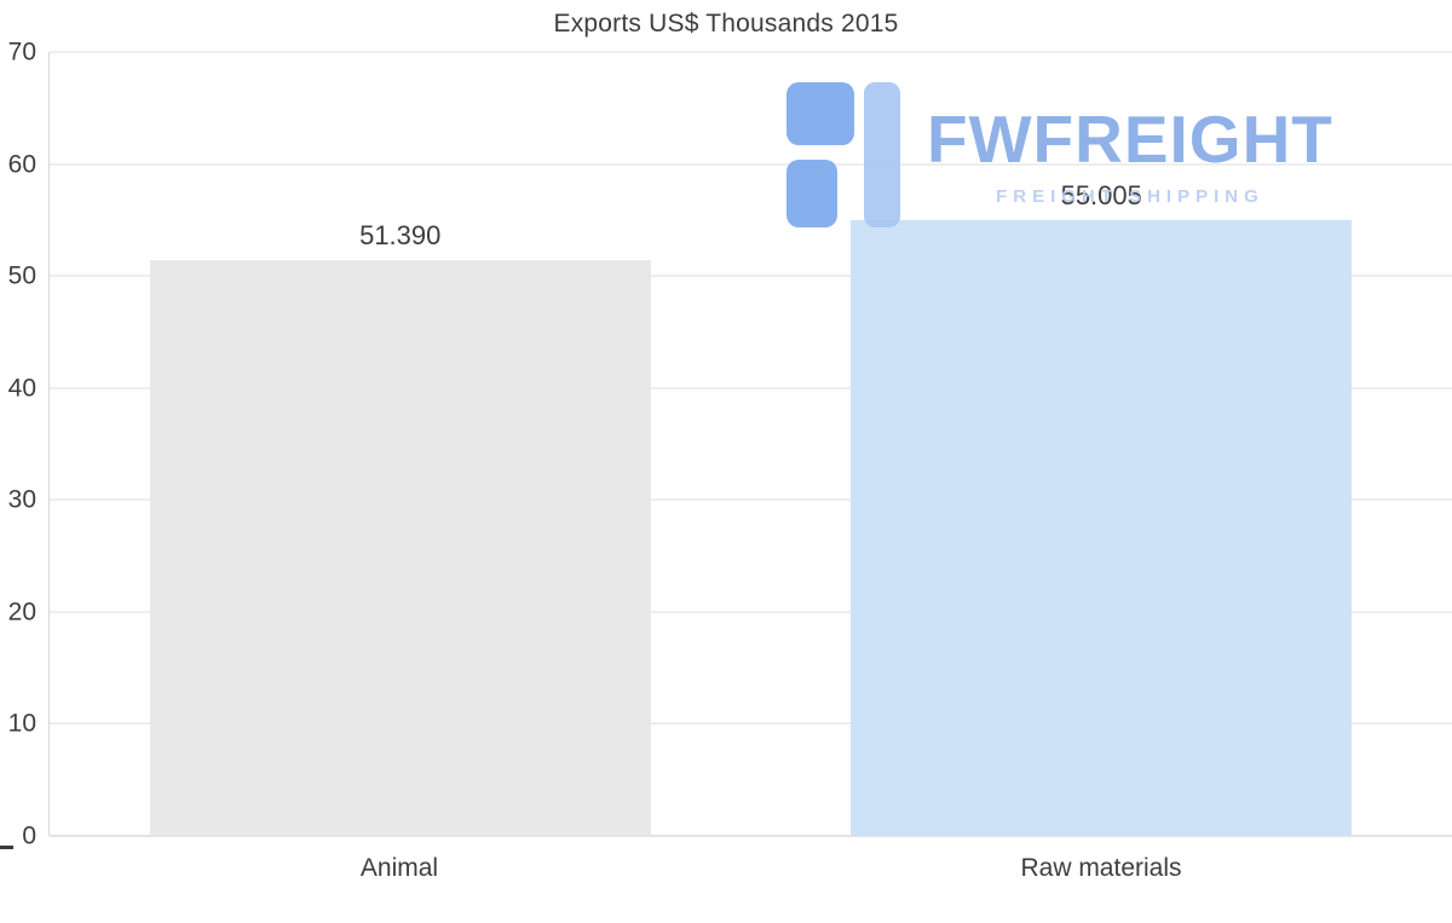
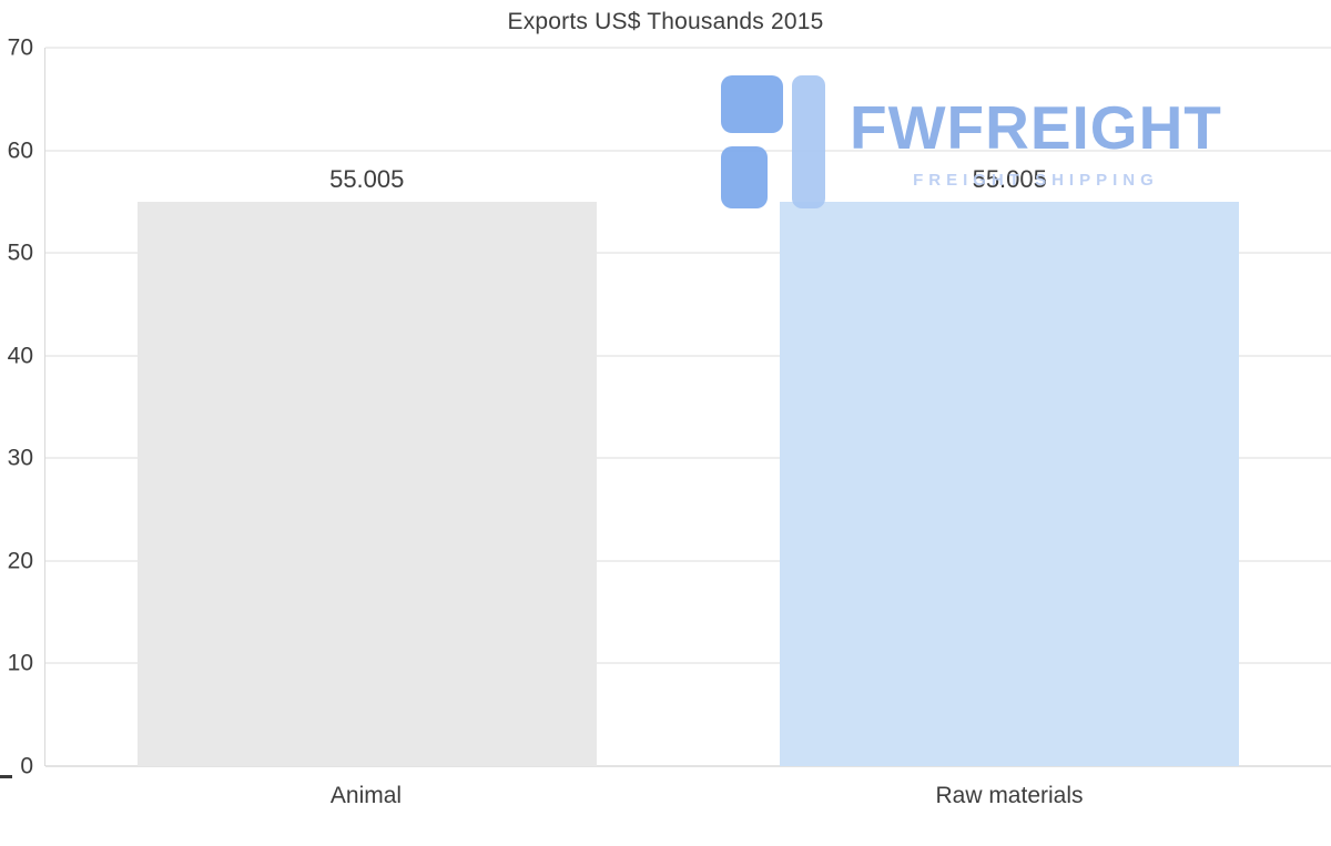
Animal: 51.390 -> 55.005
